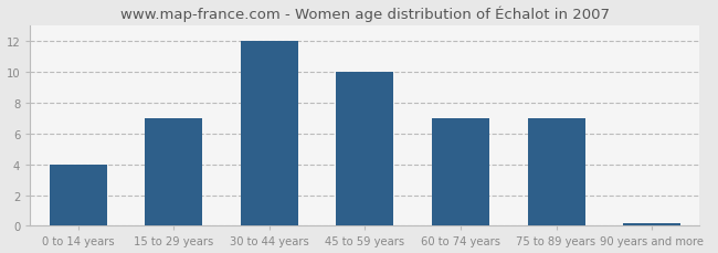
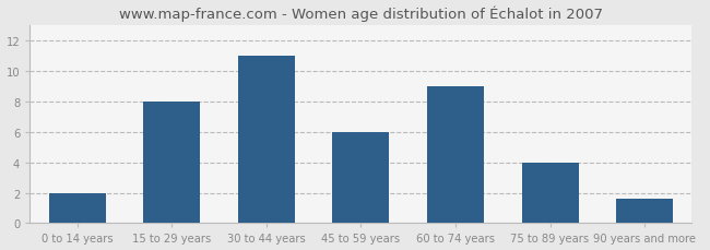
0 to 14 years: 4.0 -> 2.0
15 to 29 years: 7.0 -> 8.0
30 to 44 years: 12.0 -> 11.0
45 to 59 years: 10.0 -> 6.0
60 to 74 years: 7.0 -> 9.0
75 to 89 years: 7.0 -> 4.0
90 years and more: 0.2 -> 1.6
